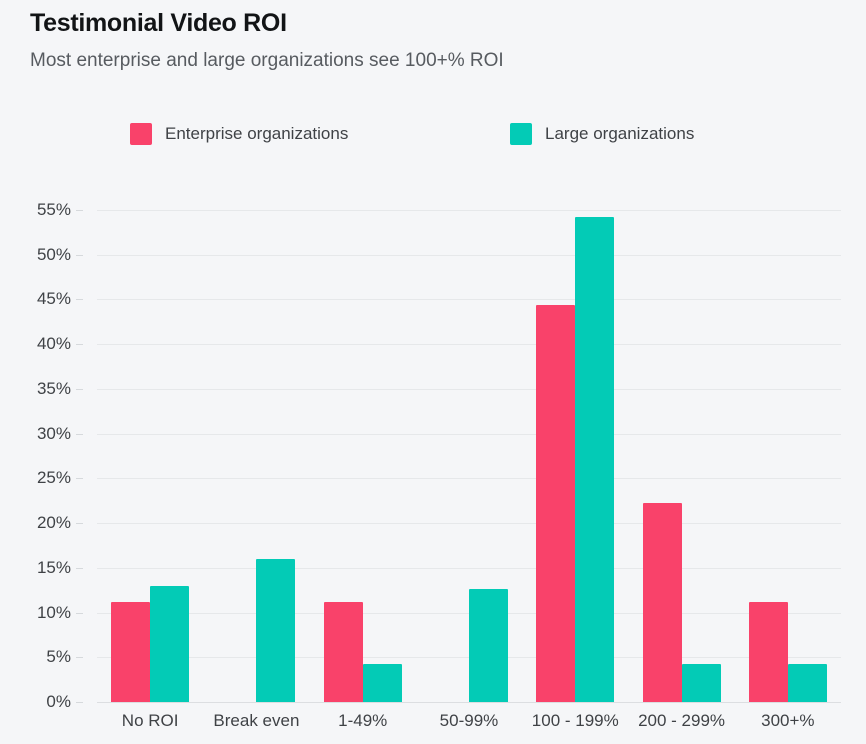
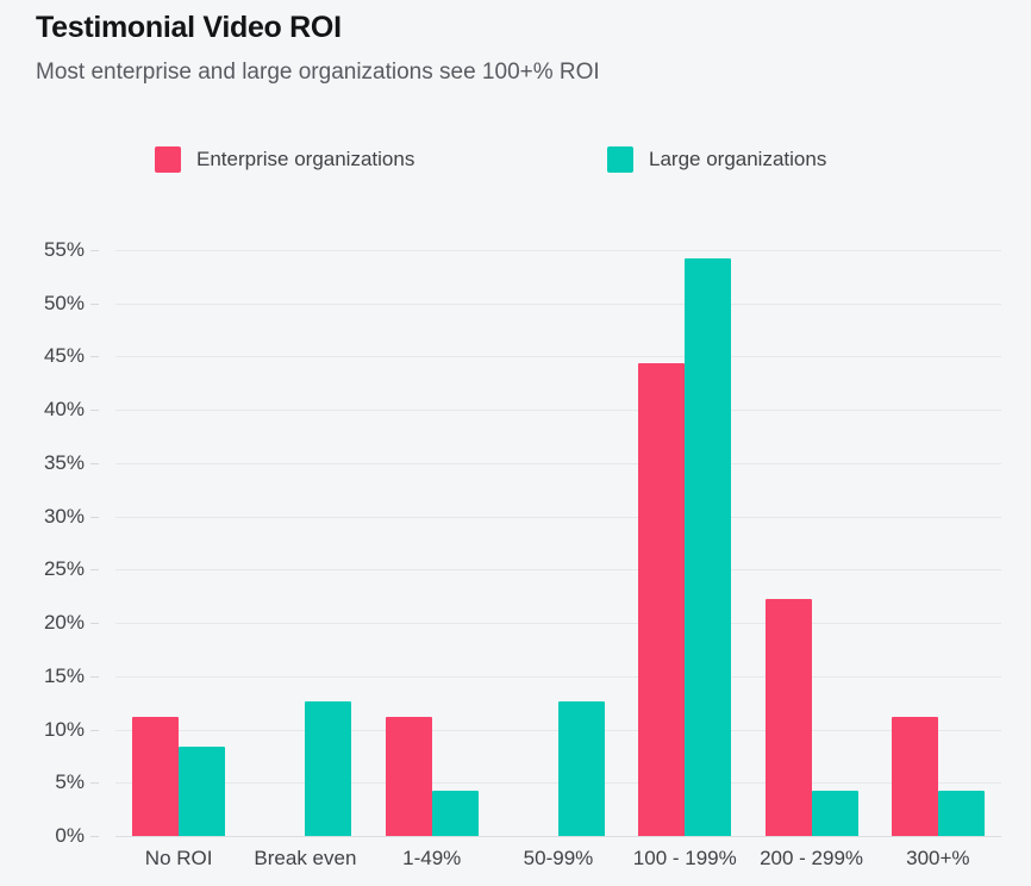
Large organizations/No ROI: 13% -> 8%
Large organizations/Break even: 16% -> 13%
